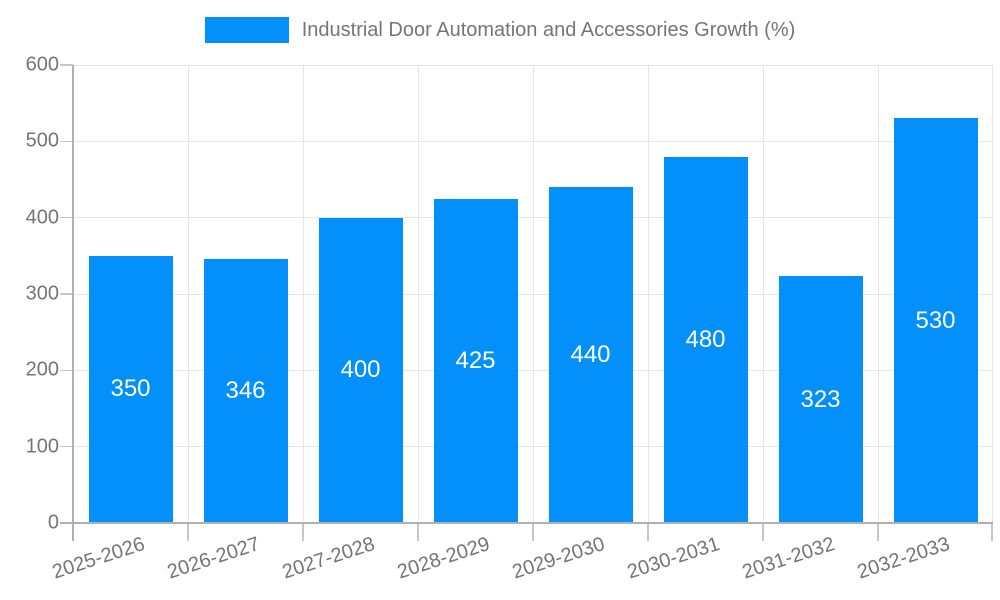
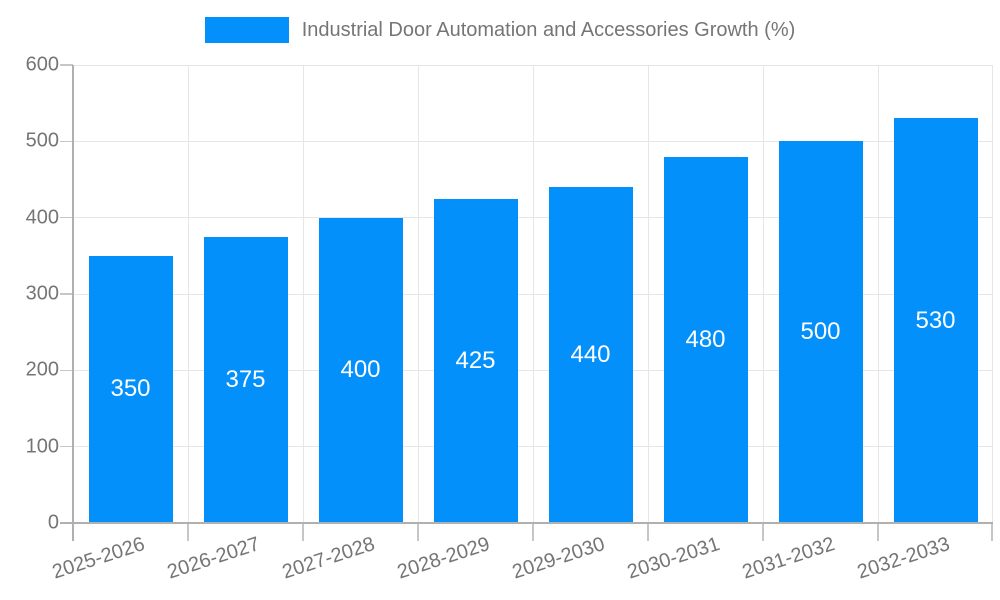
2026-2027: 346 -> 375
2031-2032: 323 -> 500
